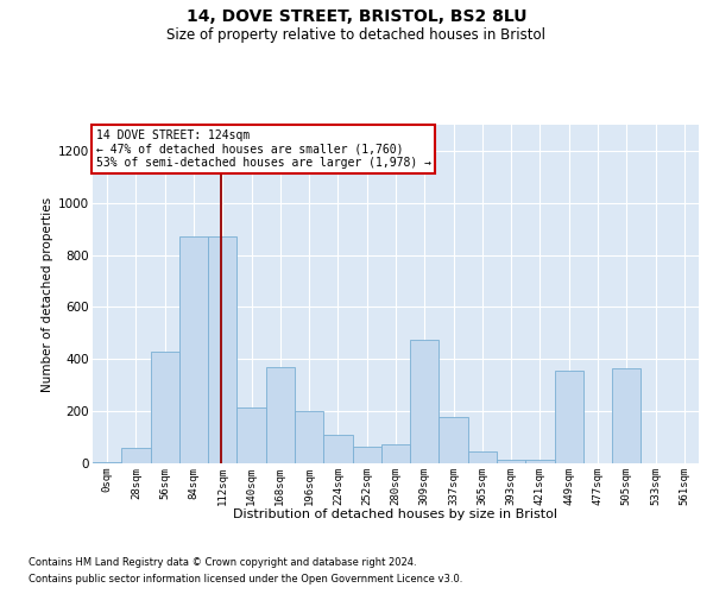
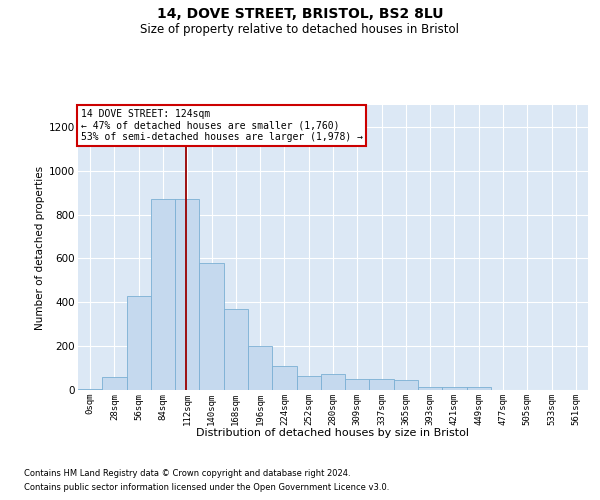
140sqm: 215 -> 580
309sqm: 475 -> 50
337sqm: 180 -> 50
449sqm: 355 -> 12
505sqm: 365 -> 2
